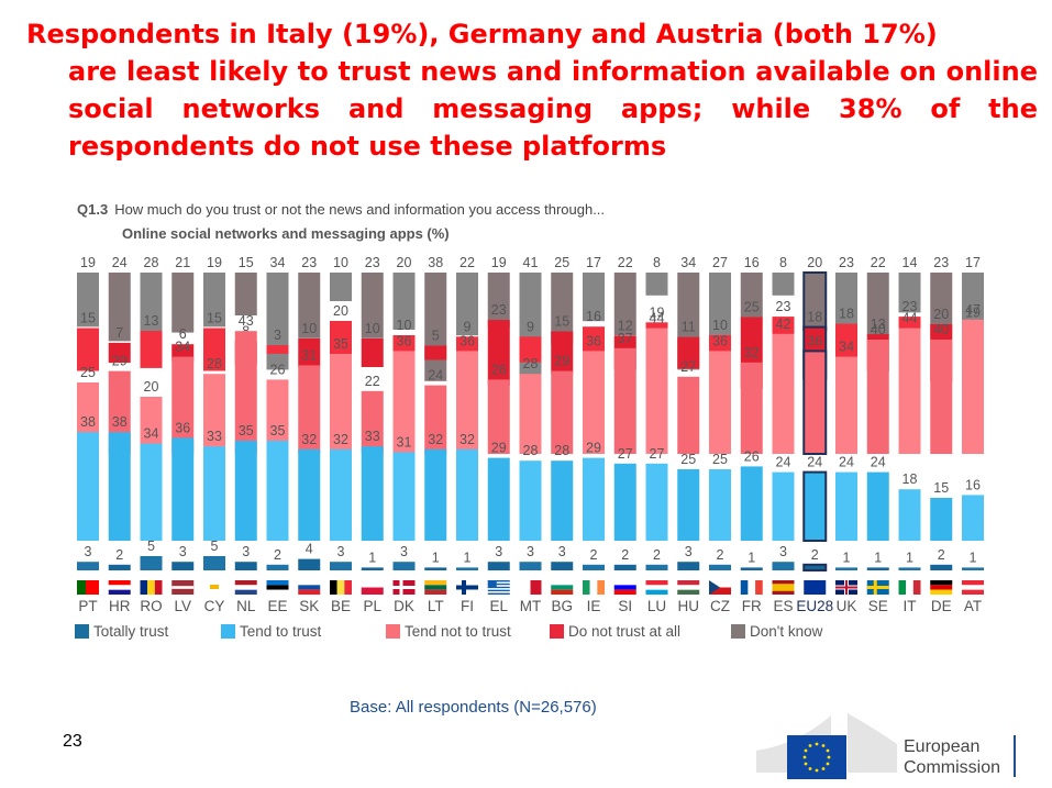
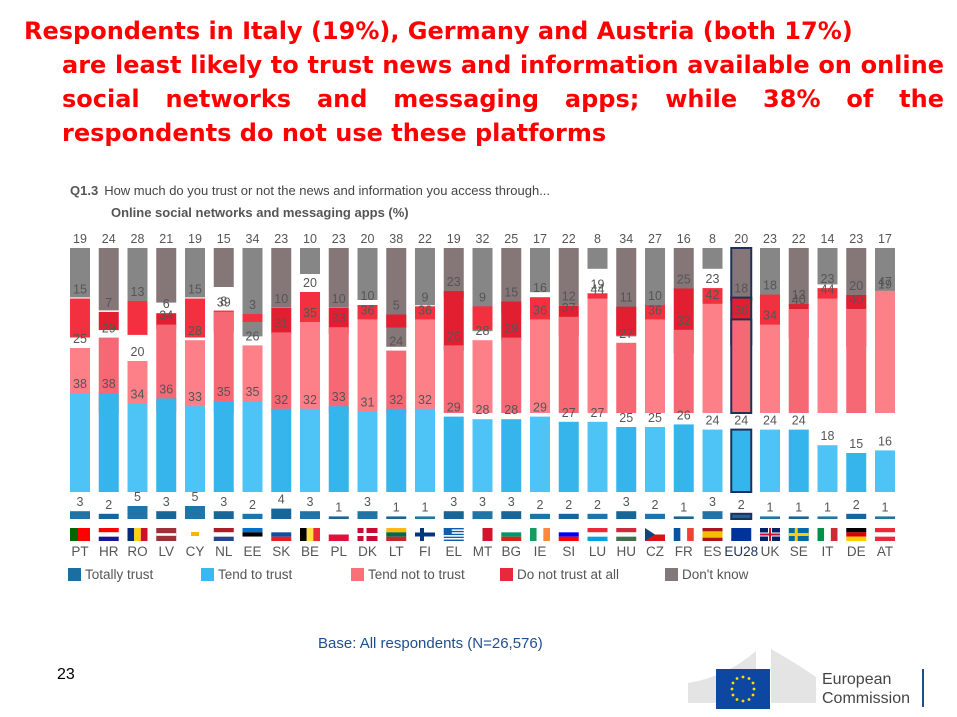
Tend not to trust/NL: 43 -> 39
Tend not to trust/PL: 22 -> 33
Don't know/MT: 41 -> 32
